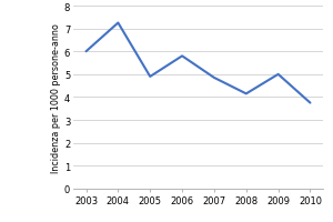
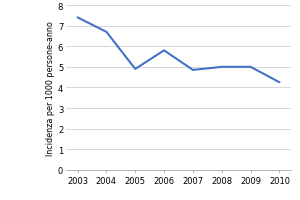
2003: 6.00 -> 7.40
2004: 7.25 -> 6.70
2008: 4.15 -> 5.00
2010: 3.75 -> 4.25
